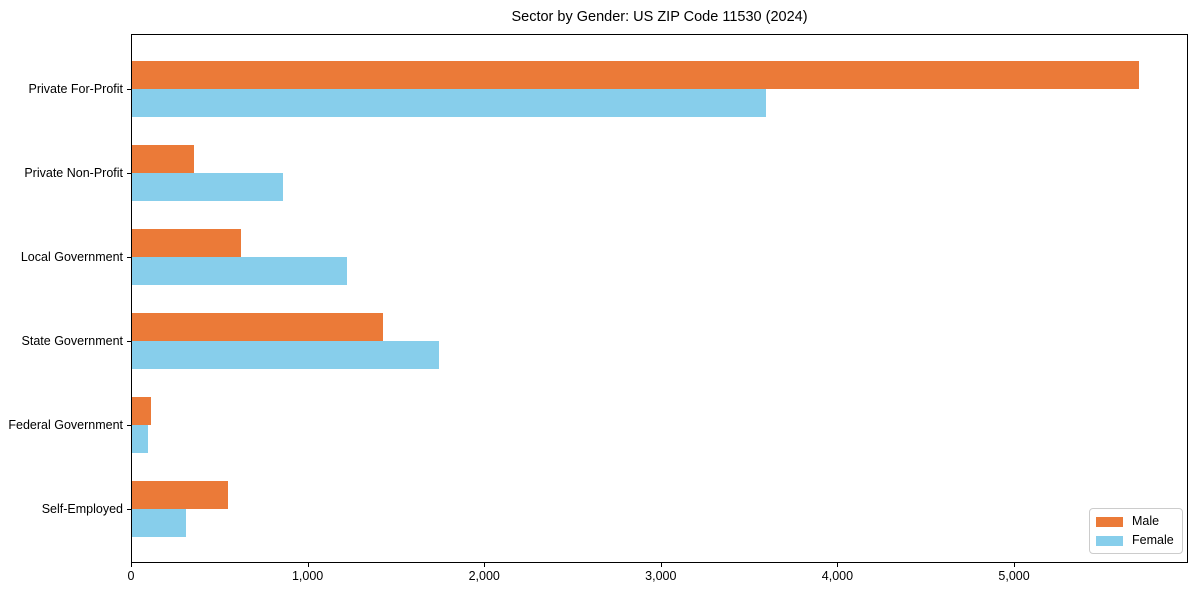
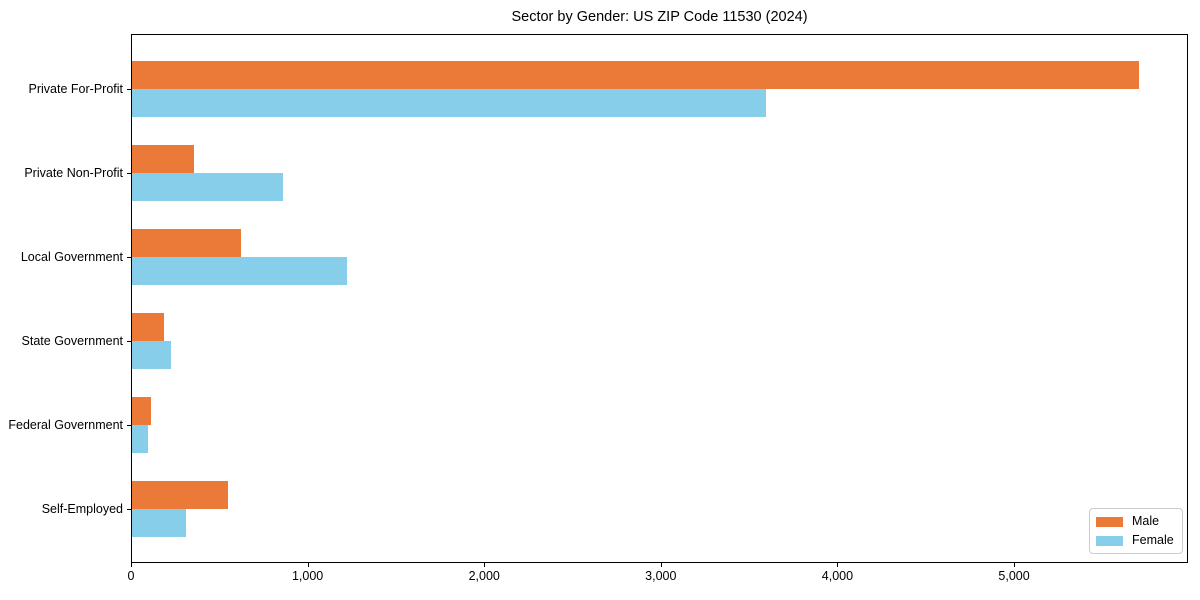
Male/State Government: 1420 -> 180
Female/State Government: 1740 -> 220
